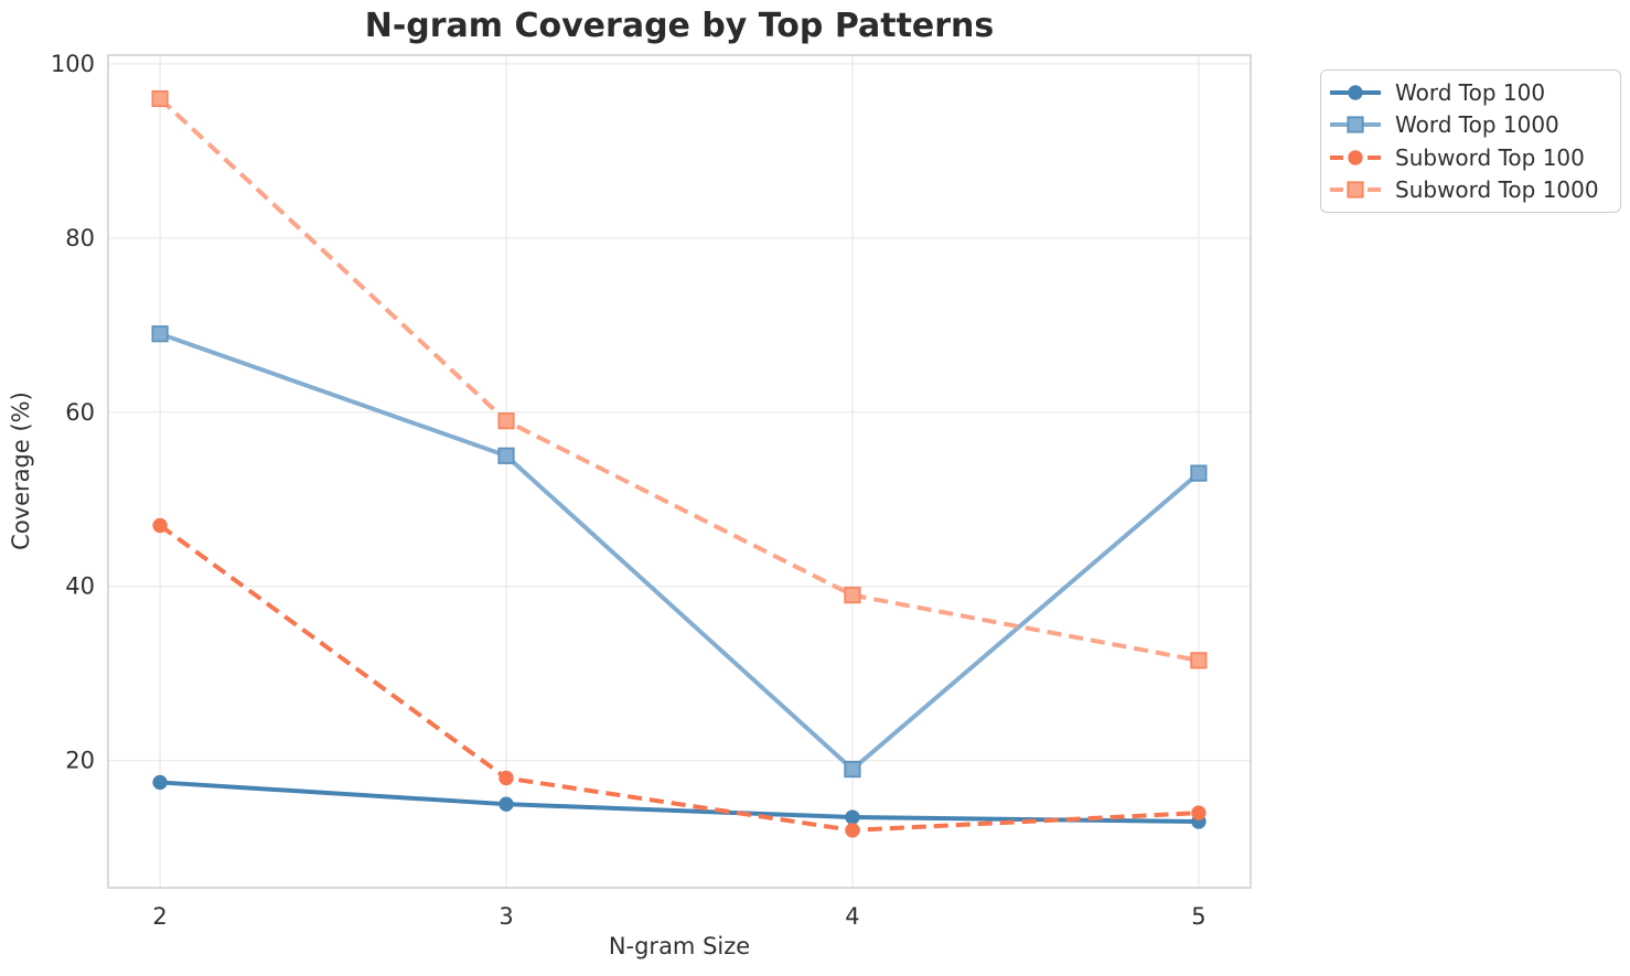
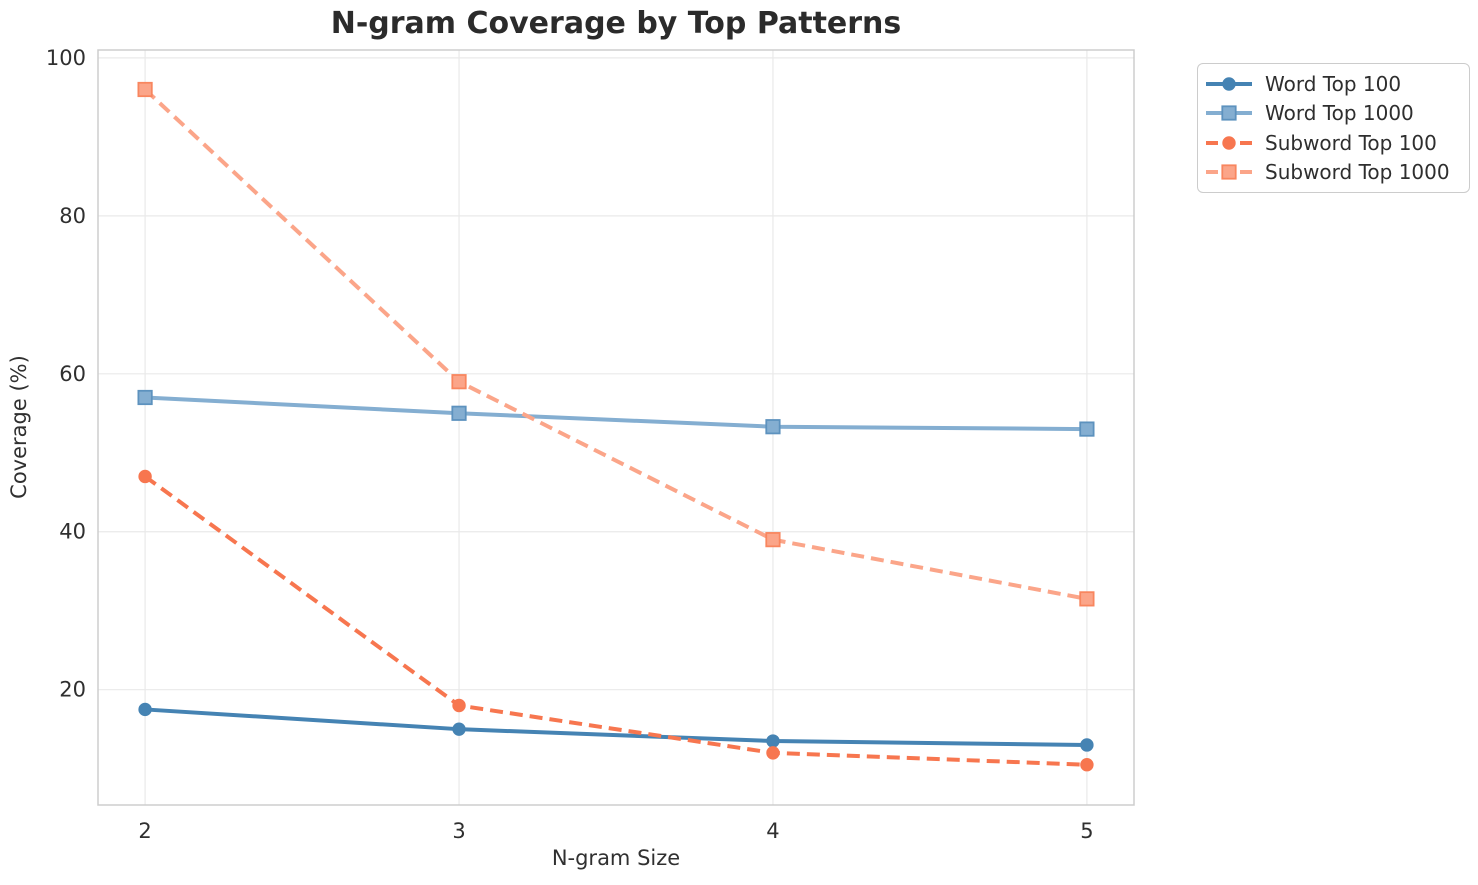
Word Top 1000/2: 69 -> 57
Word Top 1000/4: 19 -> 53
Subword Top 100/5: 14 -> 10
